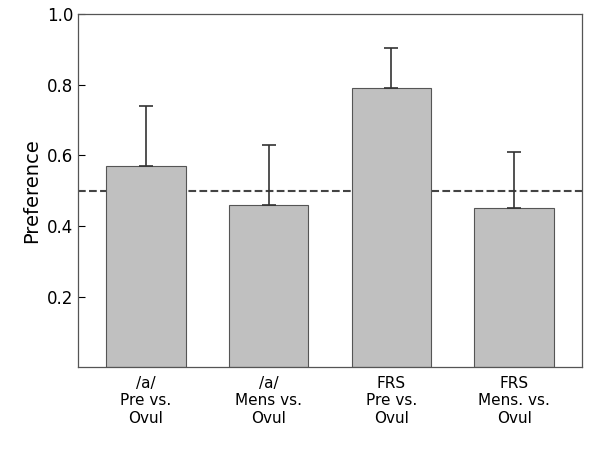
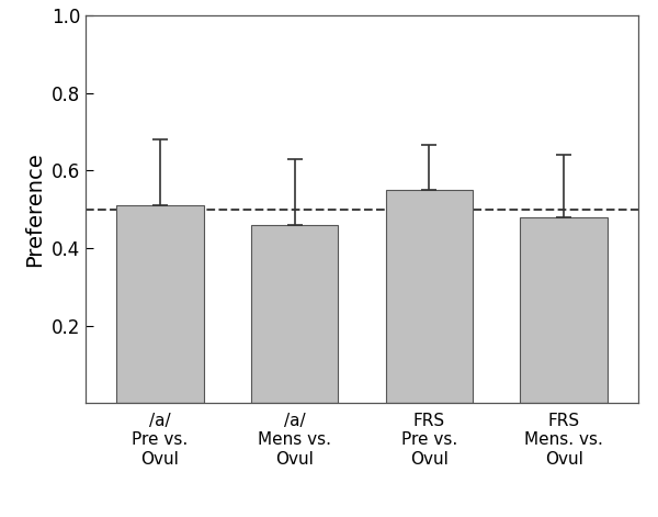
/a/ Pre vs. Ovul: 0.57 -> 0.51
FRS Pre vs. Ovul: 0.79 -> 0.55
FRS Mens. vs. Ovul: 0.45 -> 0.48
